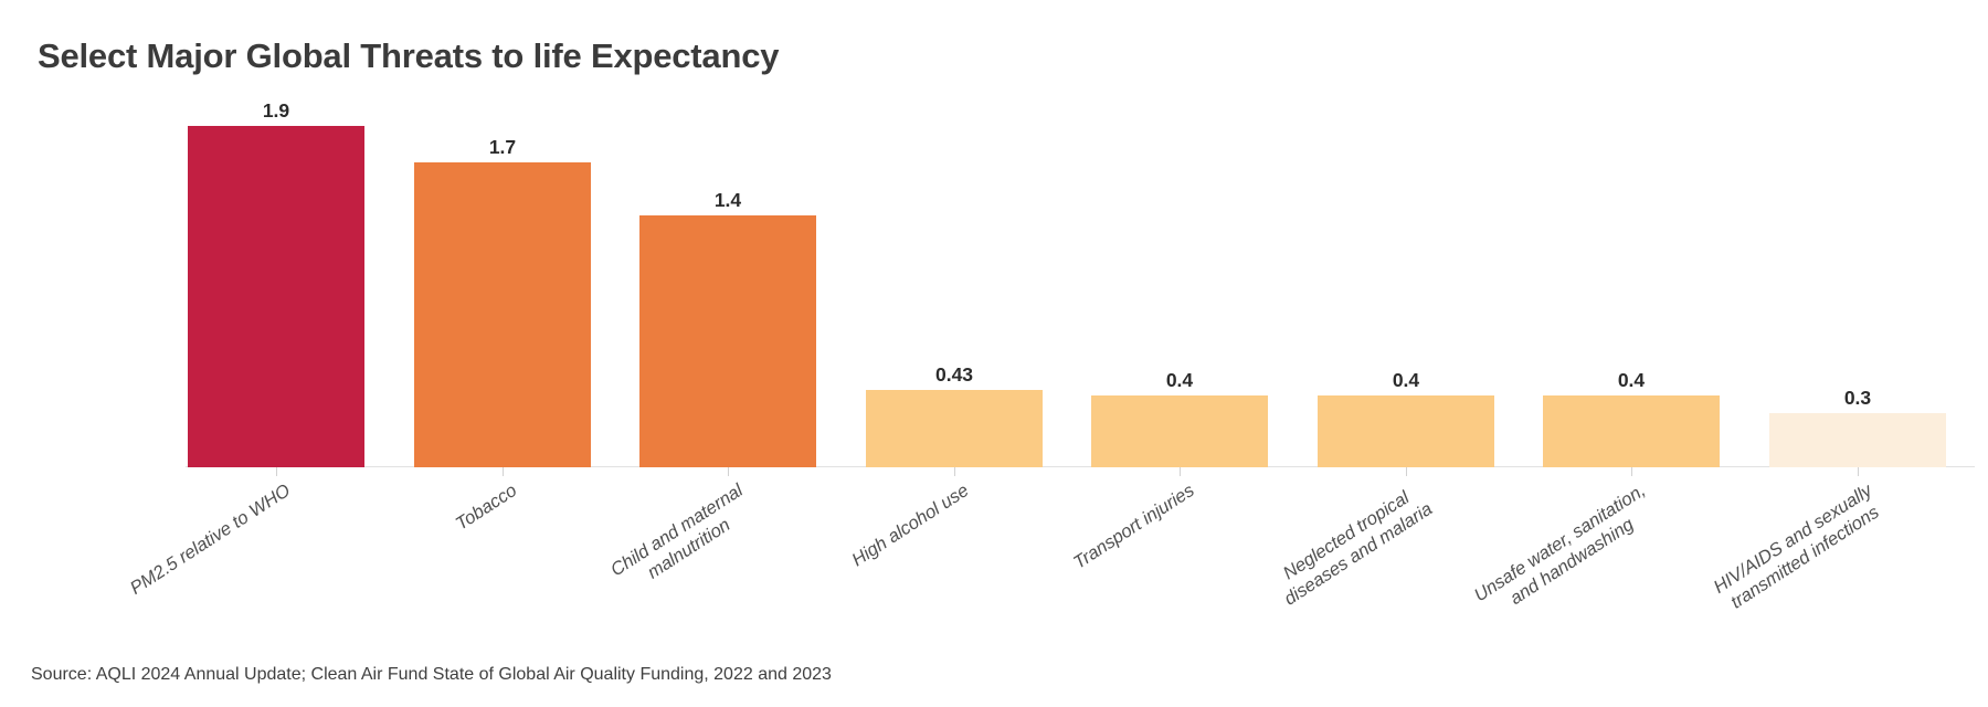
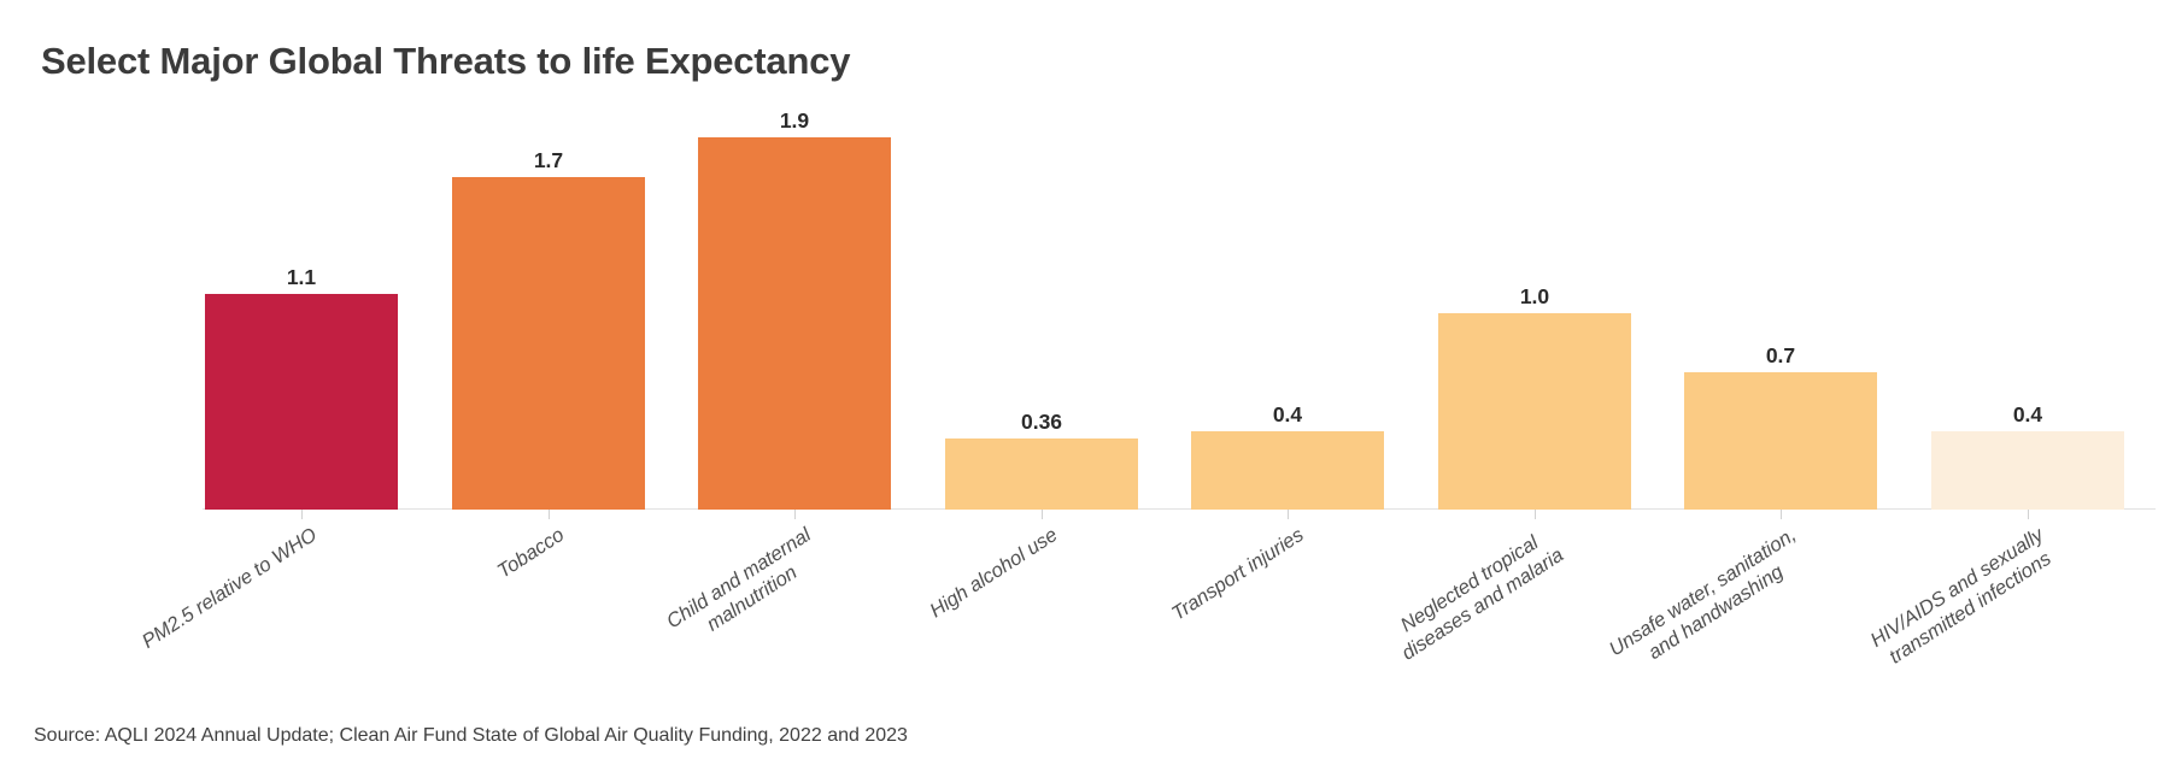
PM2.5 relative to WHO: 1.9 -> 1.1
Child and maternal malnutrition: 1.4 -> 1.9
High alcohol use: 0.43 -> 0.36
Neglected tropical diseases and malaria: 0.4 -> 1.0
Unsafe water, sanitation, and handwashing: 0.4 -> 0.7
HIV/AIDS and sexually transmitted infections: 0.3 -> 0.4
